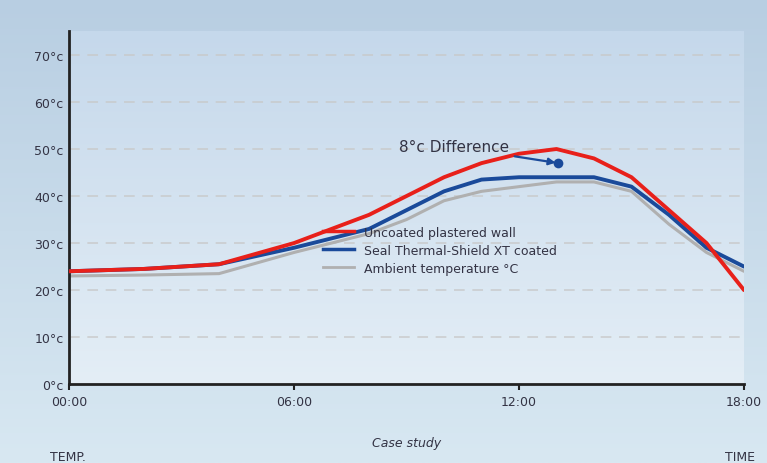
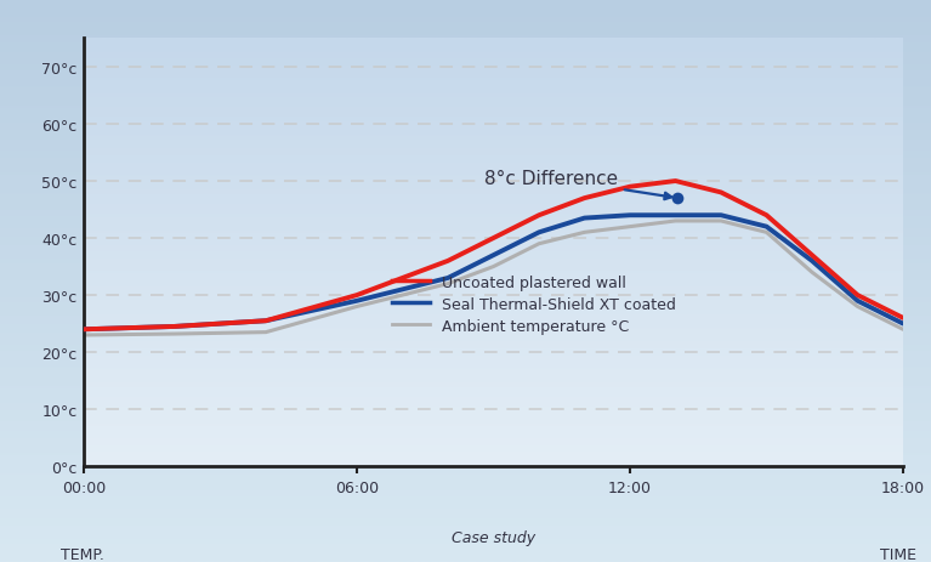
Uncoated plastered wall/18:00: 20.0°c -> 26.0°c
